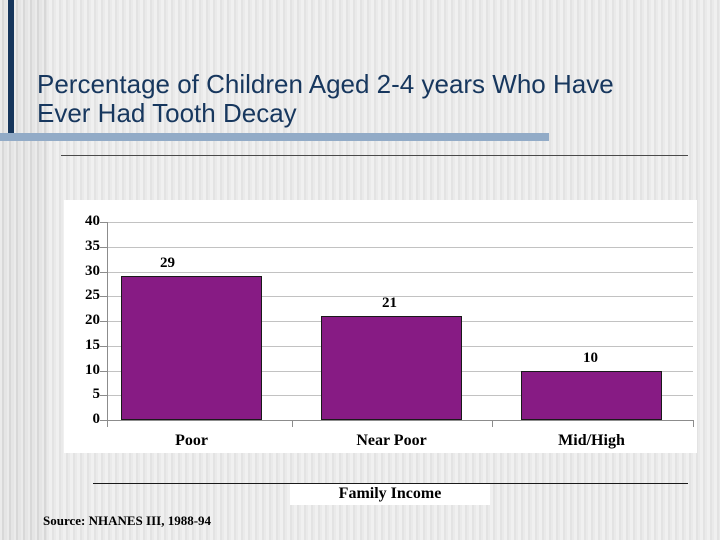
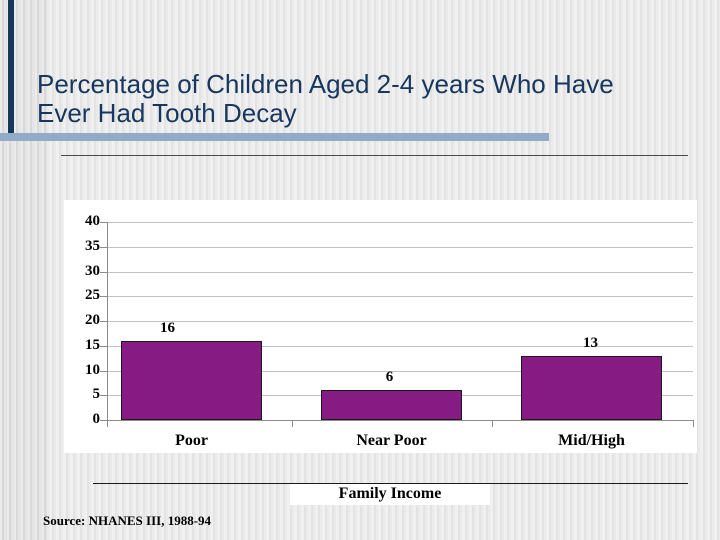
Poor: 29 -> 16
Near Poor: 21 -> 6
Mid/High: 10 -> 13
